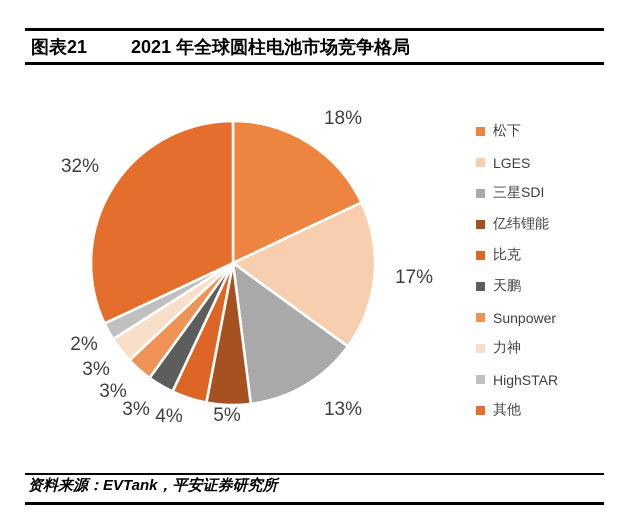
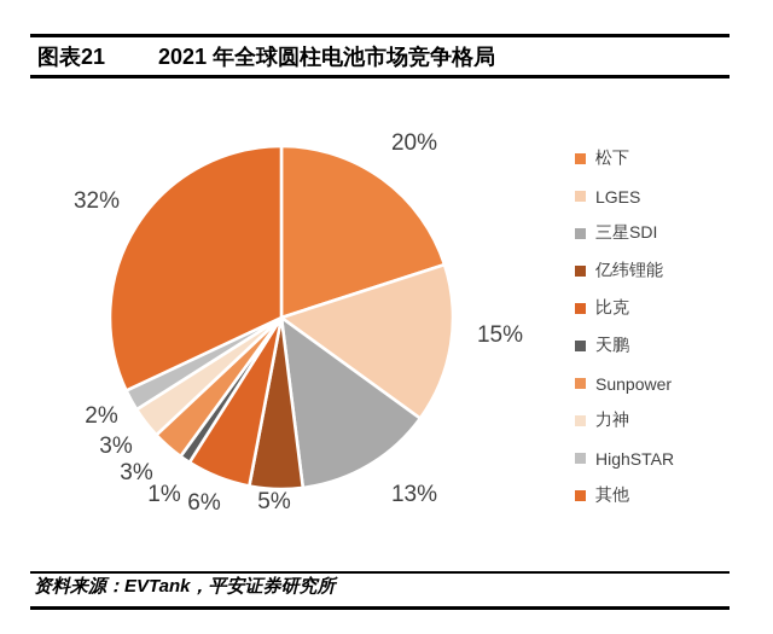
松下: 18% -> 20%
LGES: 17% -> 15%
比克: 4% -> 6%
天鹏: 3% -> 1%
